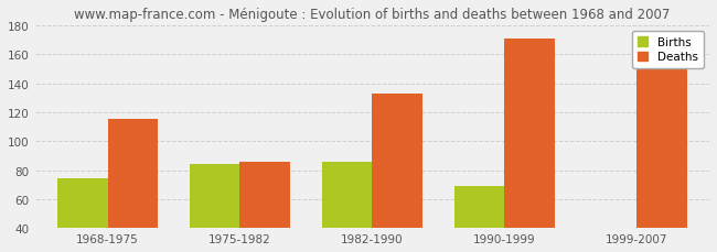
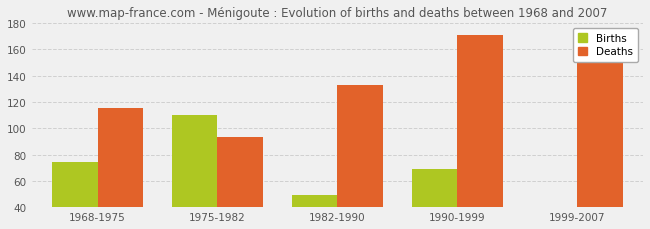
Births/1975-1982: 84 -> 110
Deaths/1975-1982: 86 -> 93
Births/1982-1990: 86 -> 49
